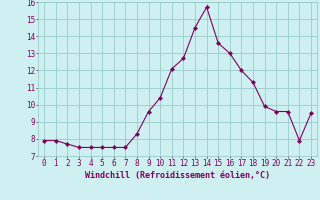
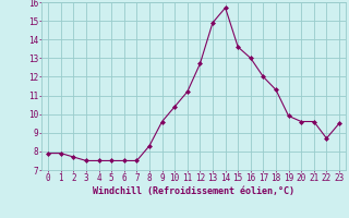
11: 12.1 -> 11.2
13: 14.5 -> 14.9
22: 7.9 -> 8.7
